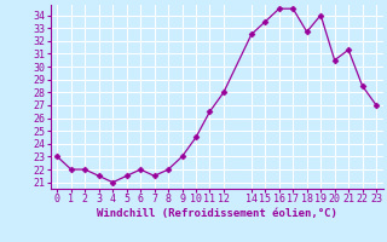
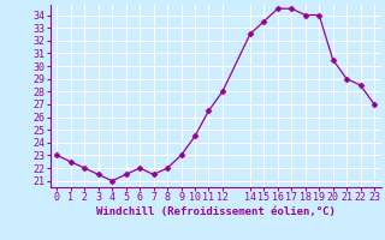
1: 22.0 -> 22.5
18: 32.7 -> 34.0
21: 31.3 -> 29.0
